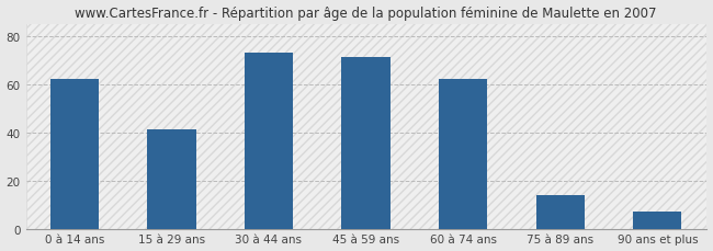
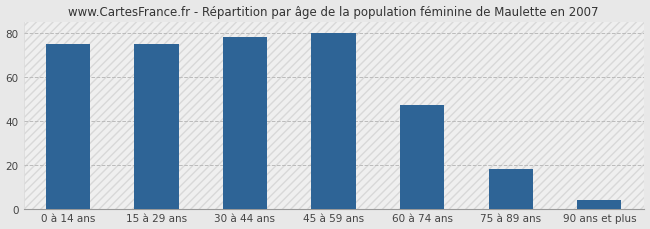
0 à 14 ans: 62 -> 75
15 à 29 ans: 41 -> 75
30 à 44 ans: 73 -> 78
45 à 59 ans: 71 -> 80
60 à 74 ans: 62 -> 47
75 à 89 ans: 14 -> 18
90 ans et plus: 7 -> 4
